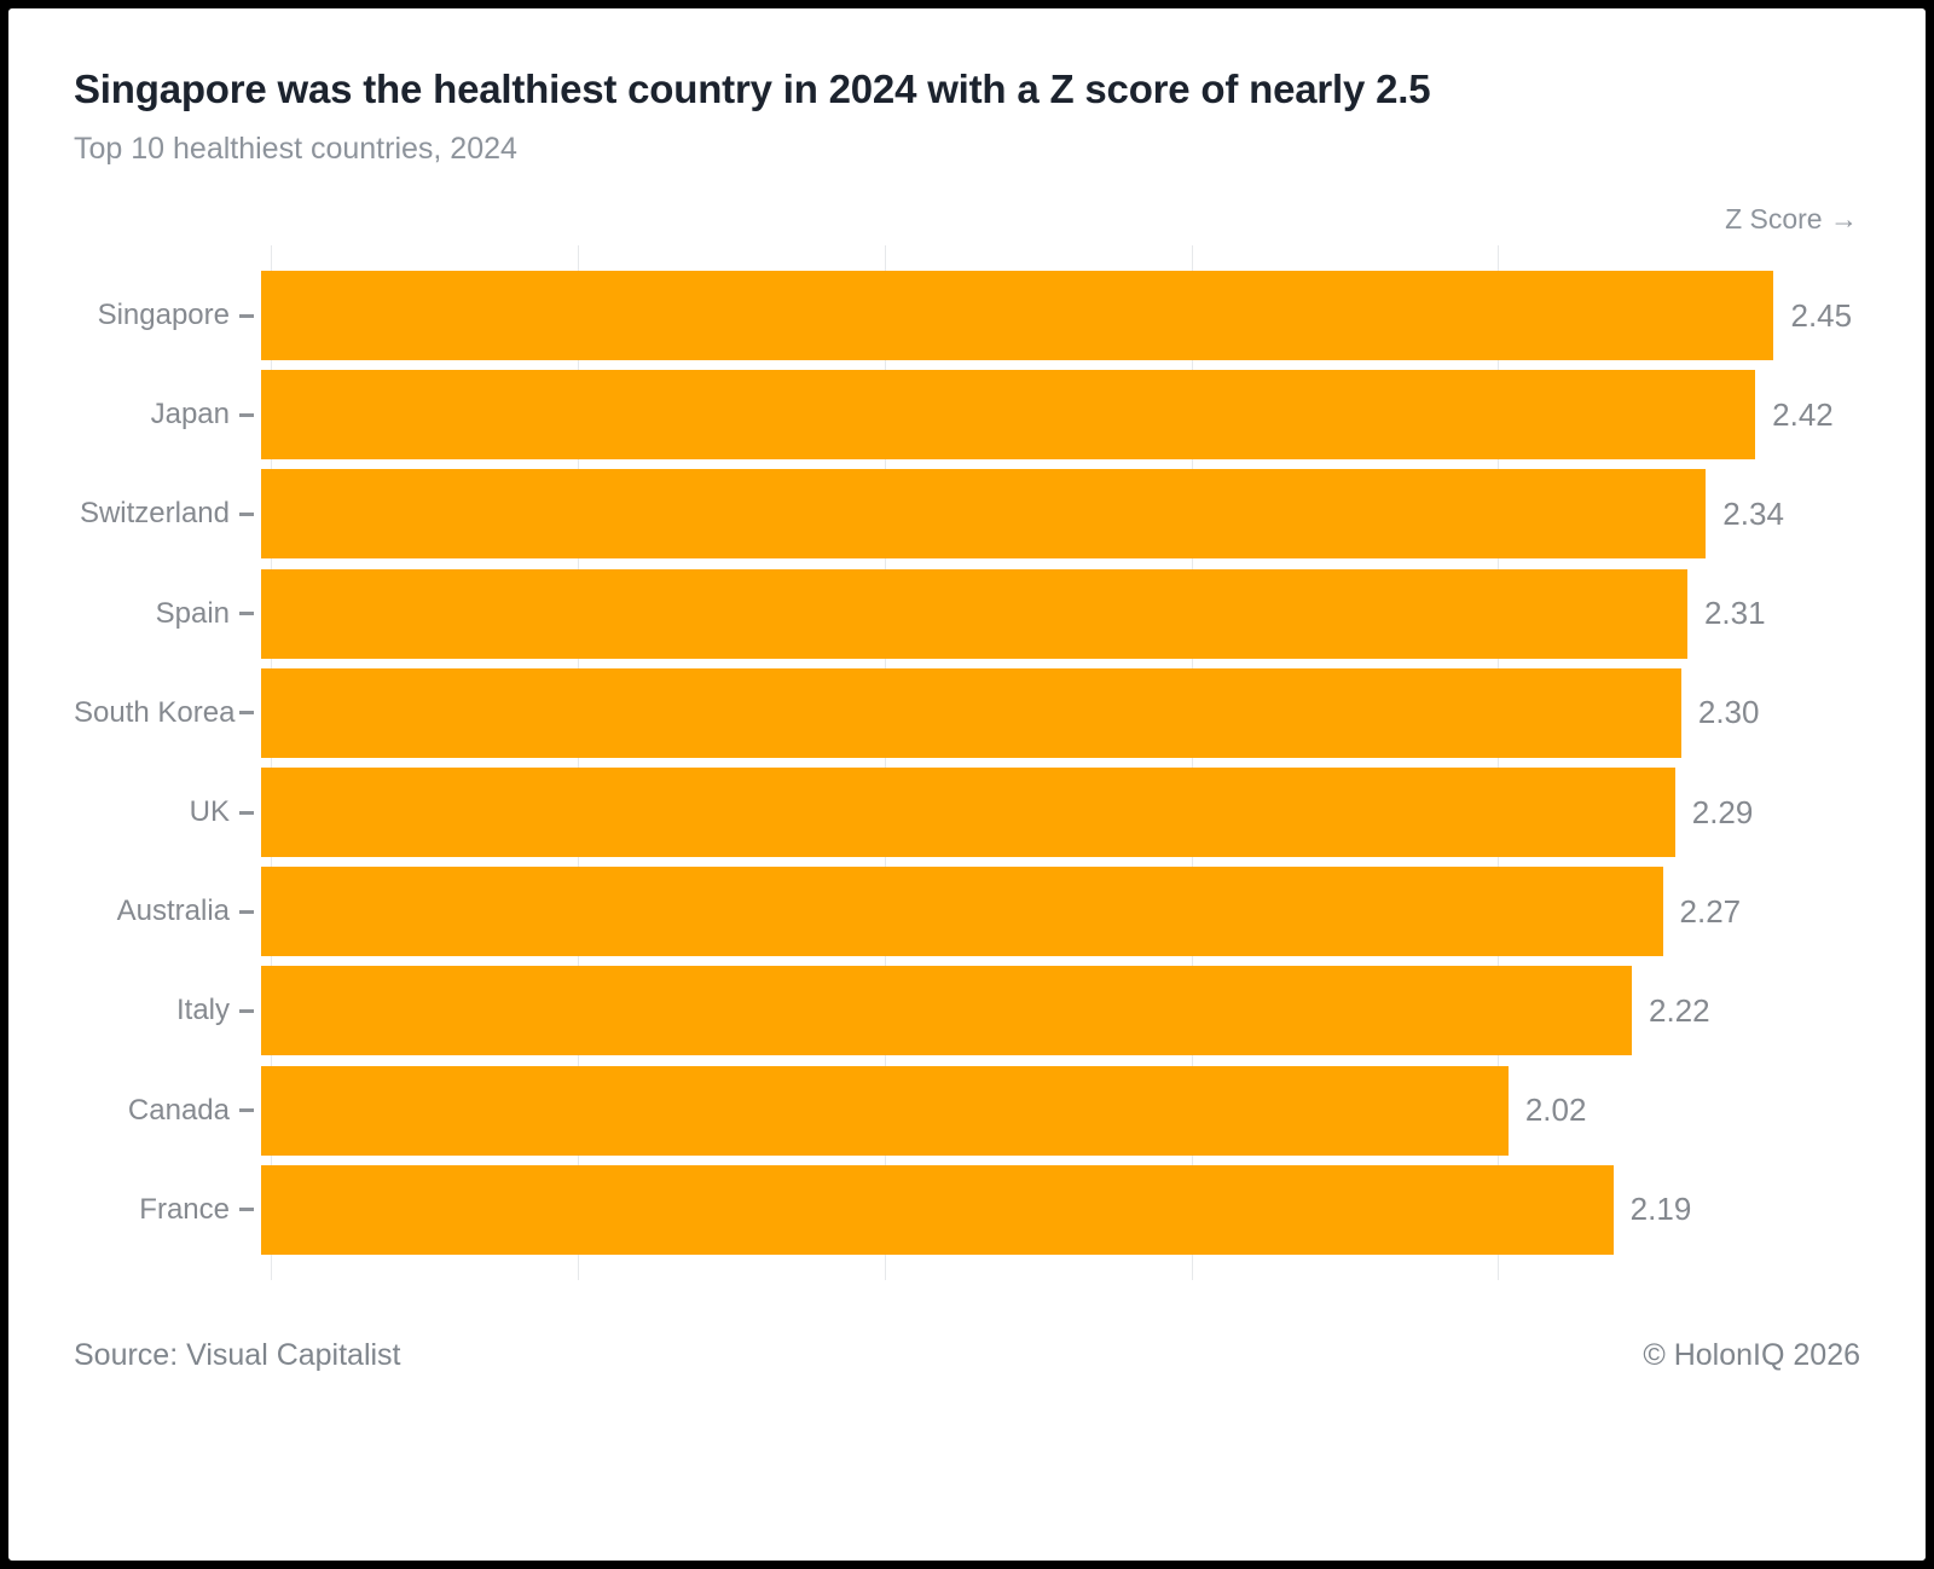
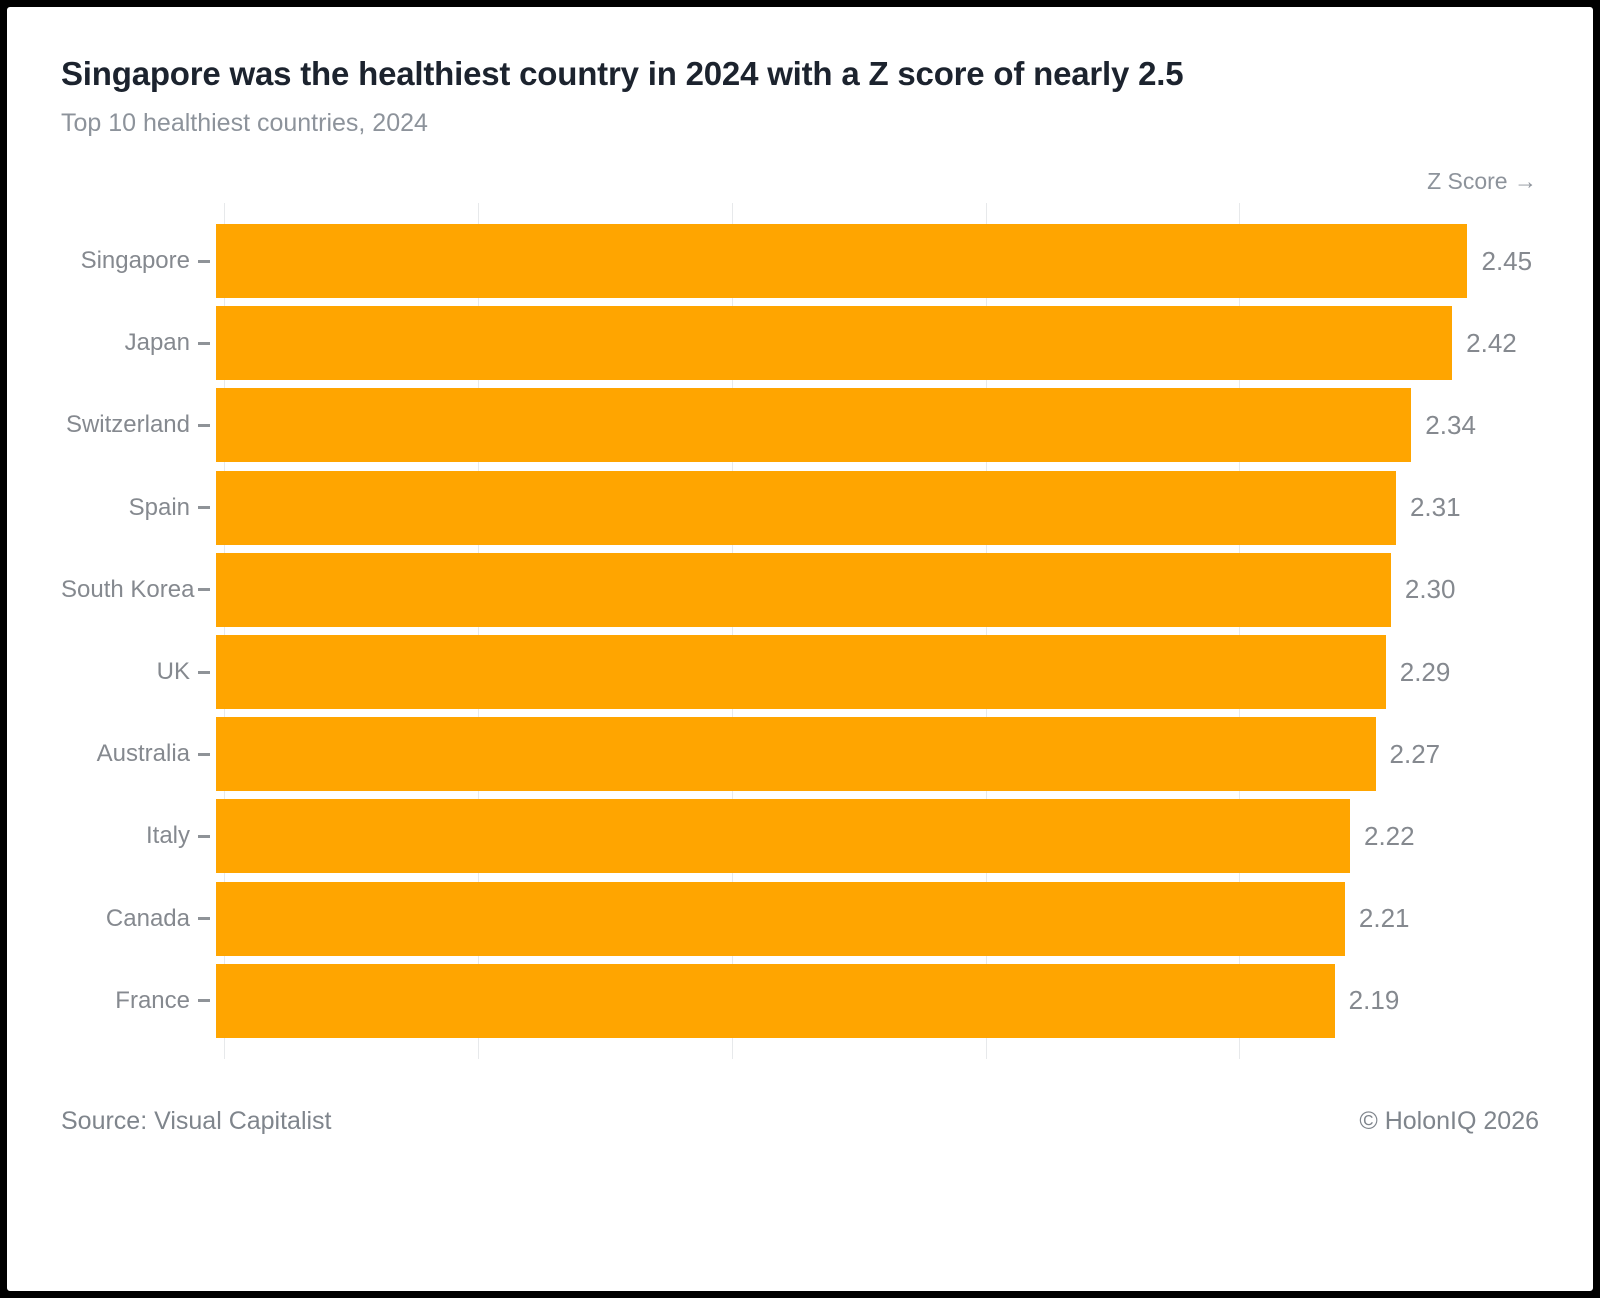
Canada: 2.02 -> 2.21
